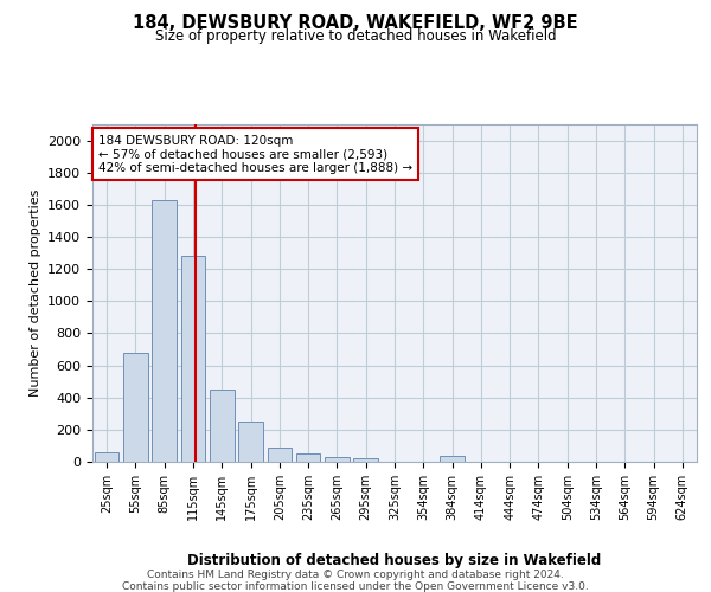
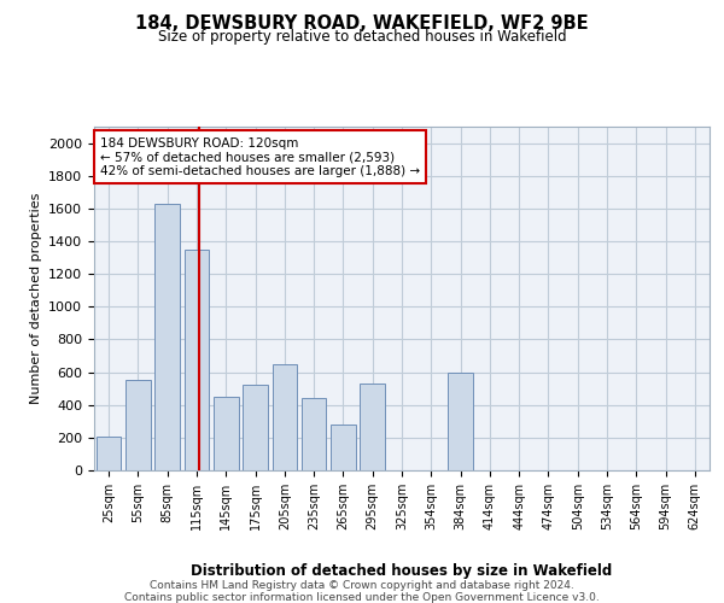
25sqm: 60 -> 210
55sqm: 680 -> 550
115sqm: 1280 -> 1350
175sqm: 250 -> 520
205sqm: 90 -> 650
235sqm: 50 -> 440
265sqm: 30 -> 280
295sqm: 20 -> 530
384sqm: 40 -> 600
